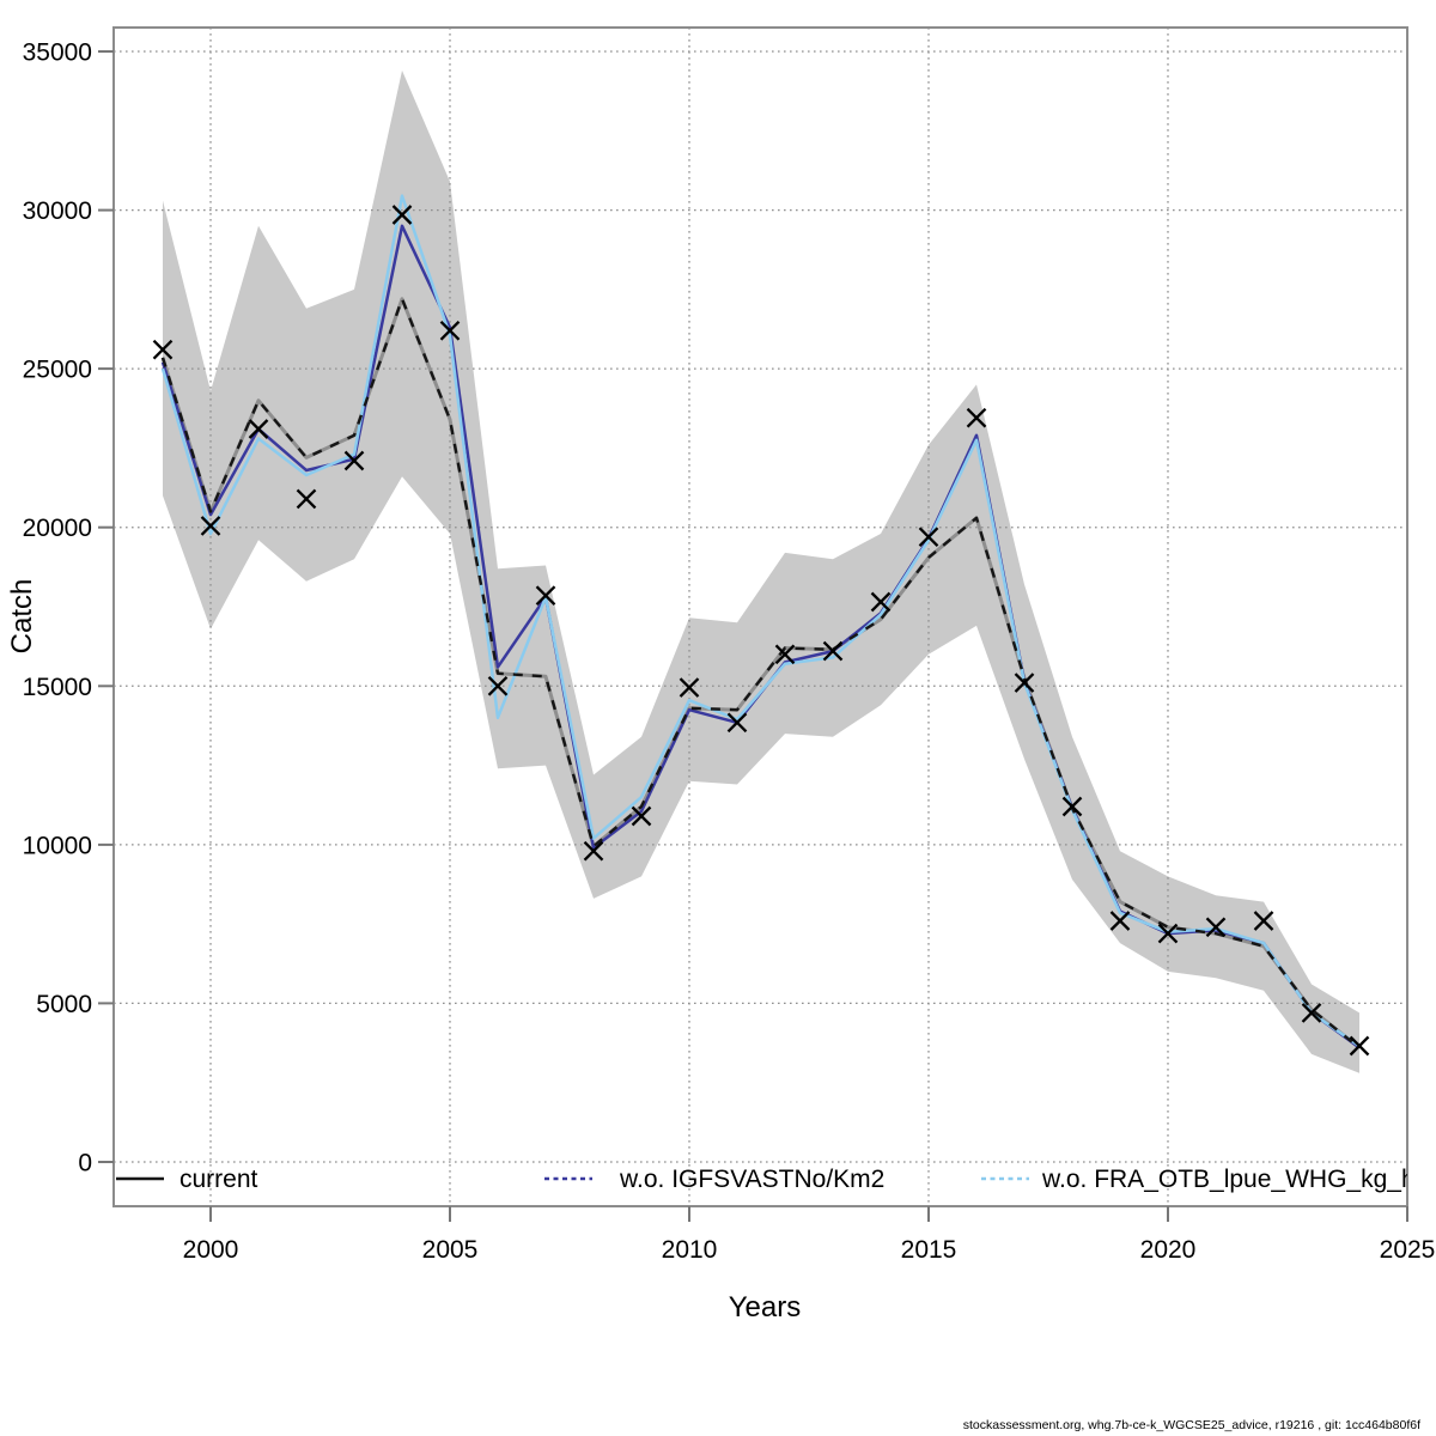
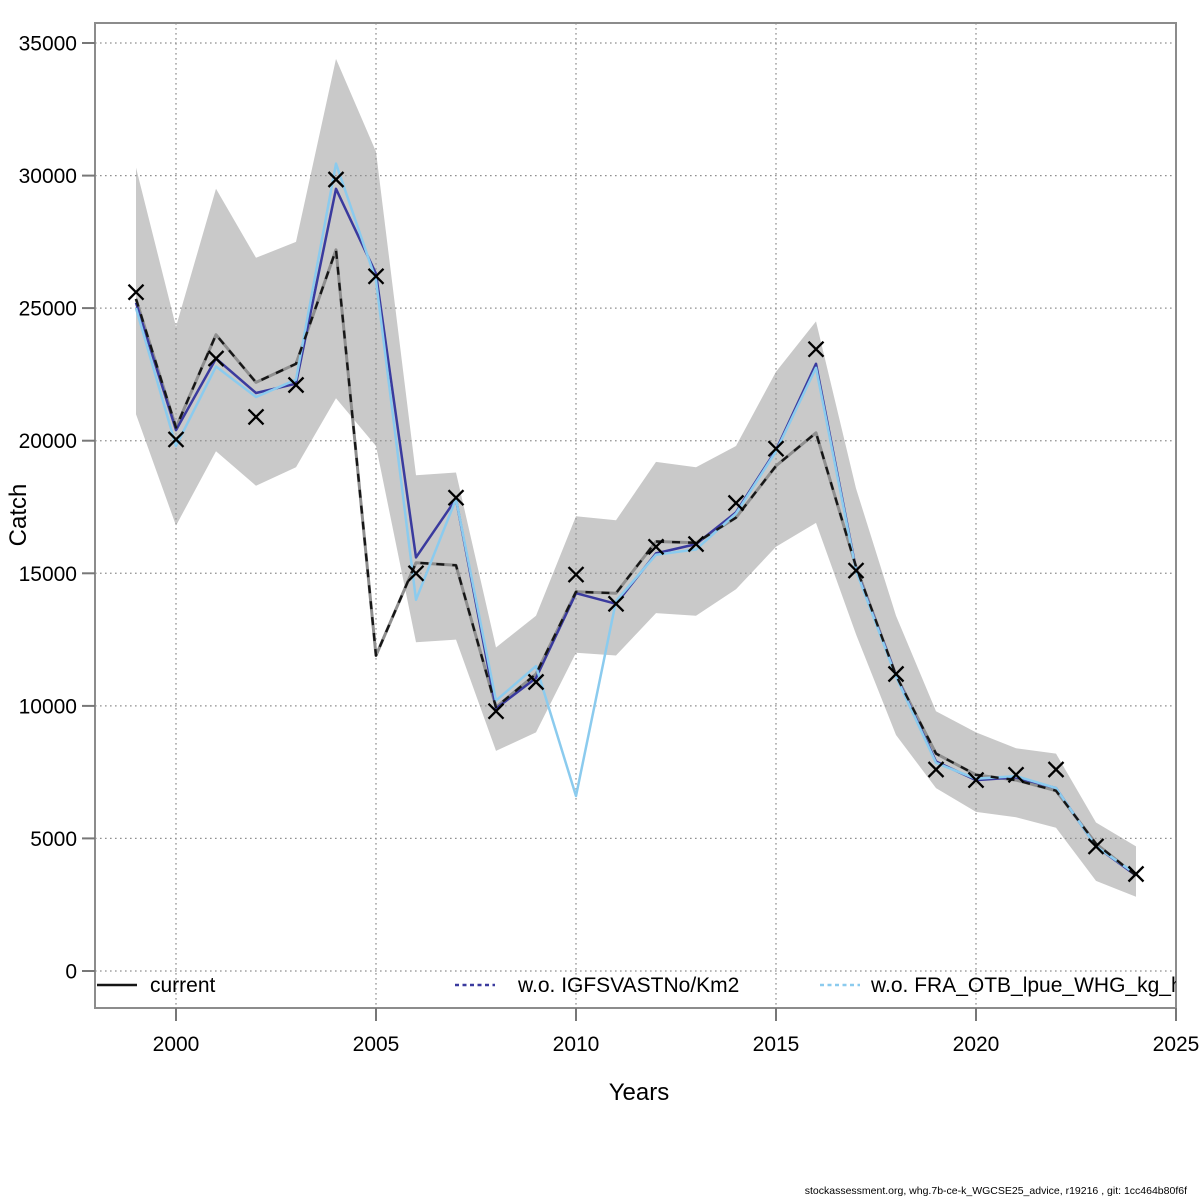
current/2005: 23400 -> 11900
w.o. FRA_OTB_lpue_WHG_kg_h/2010: 14600 -> 6600
